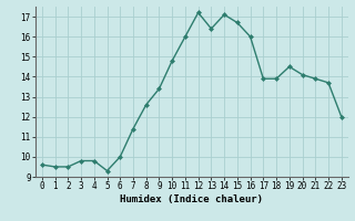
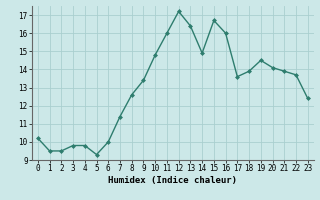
0: 9.6 -> 10.2
14: 17.1 -> 14.9
17: 13.9 -> 13.6
23: 12.0 -> 12.4
